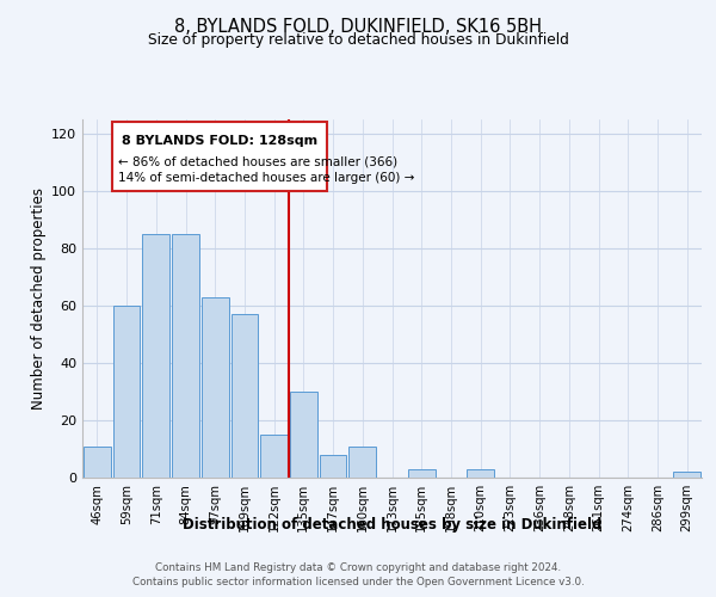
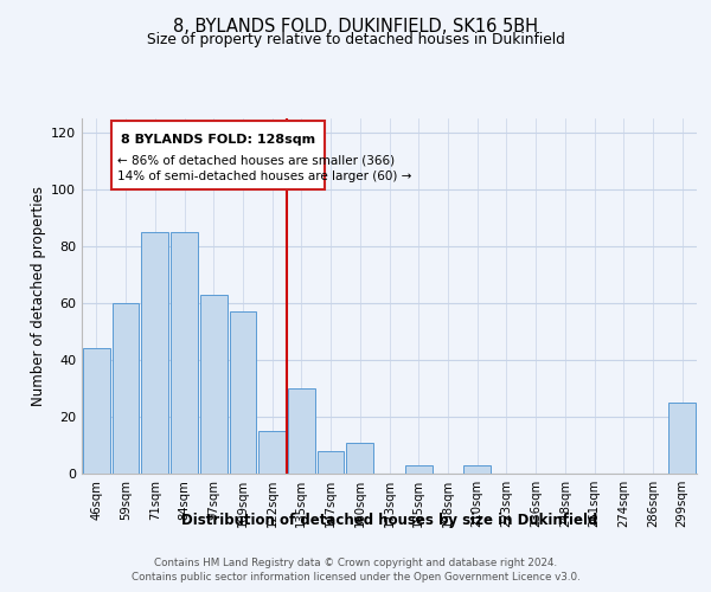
46sqm: 11 -> 44
299sqm: 2 -> 25
